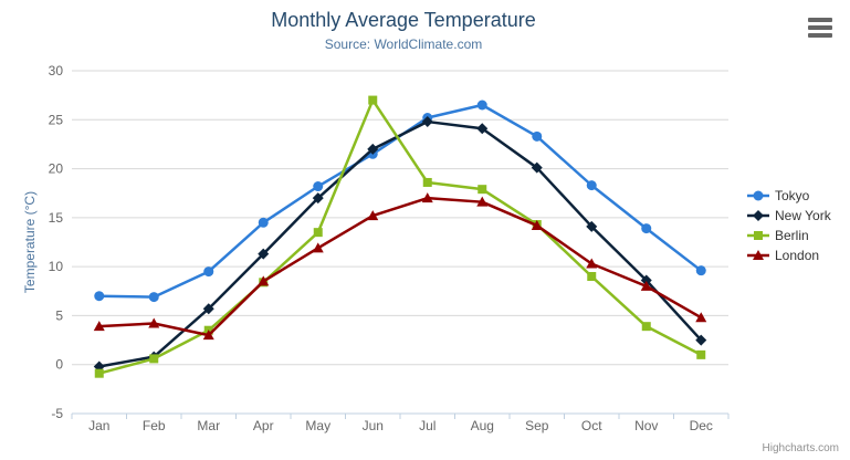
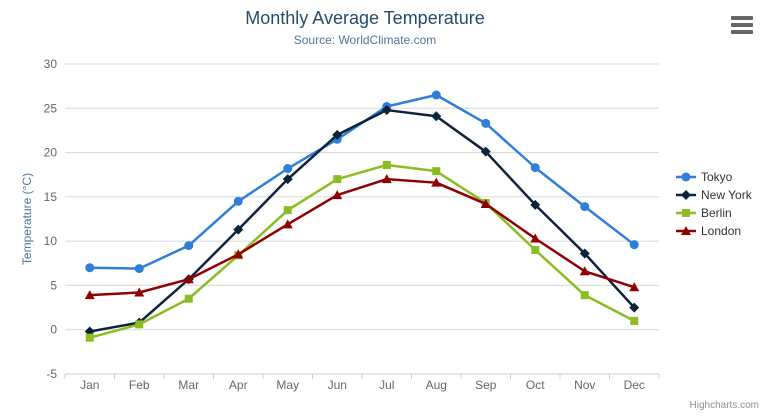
London/Mar: 3 -> 6
Berlin/Jun: 27 -> 17
London/Nov: 8 -> 7
